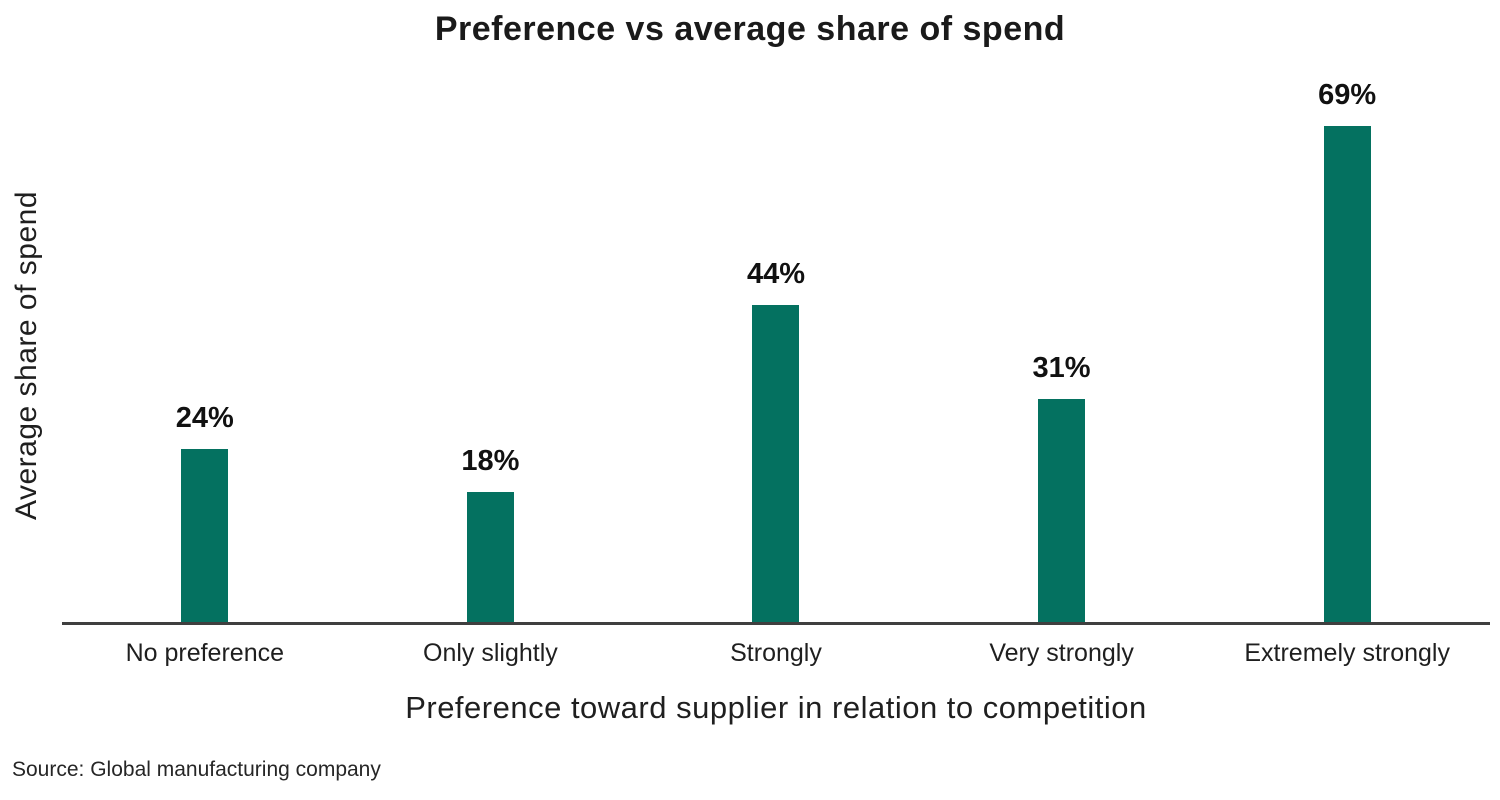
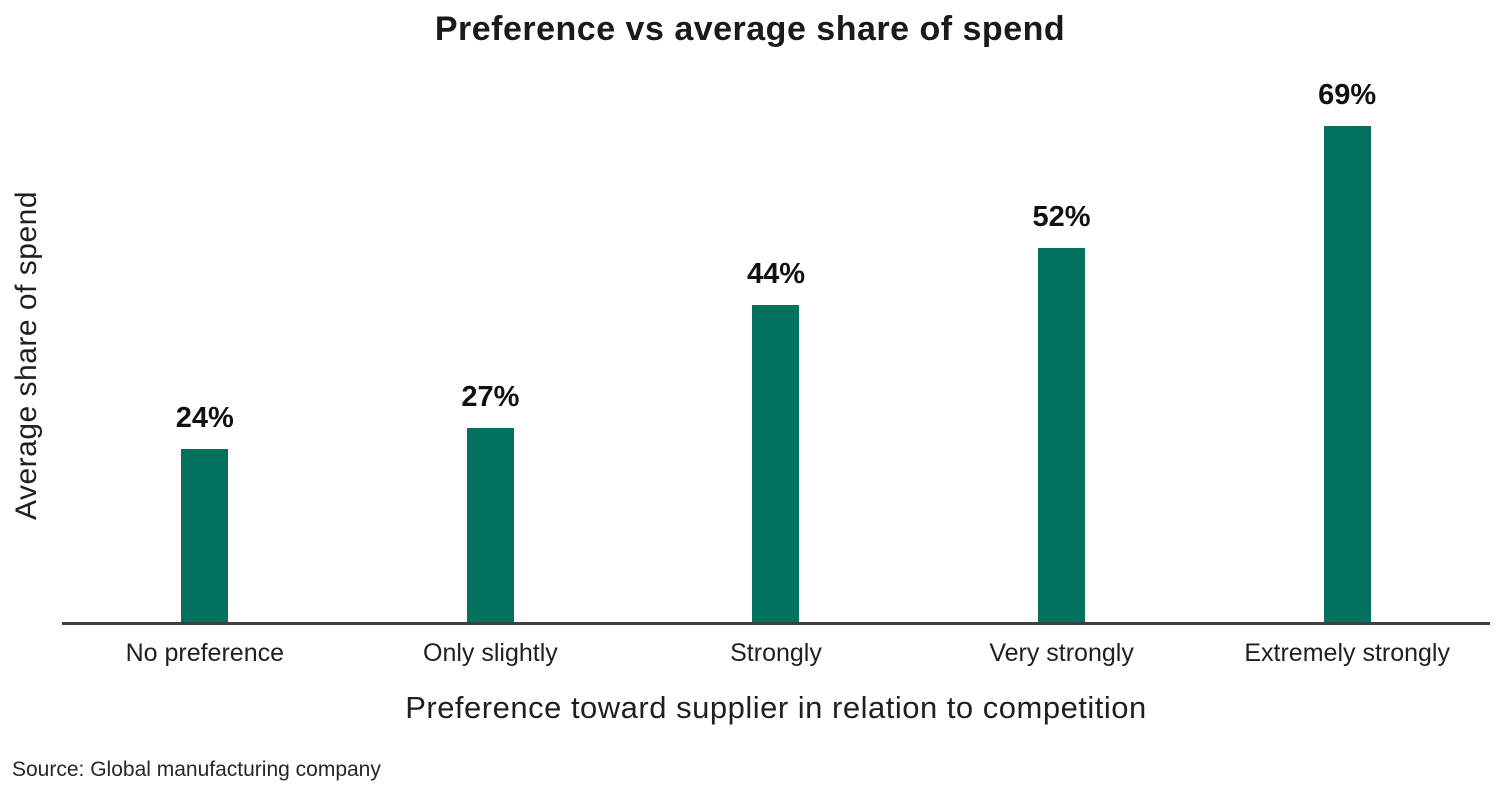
Only slightly: 18% -> 27%
Very strongly: 31% -> 52%
